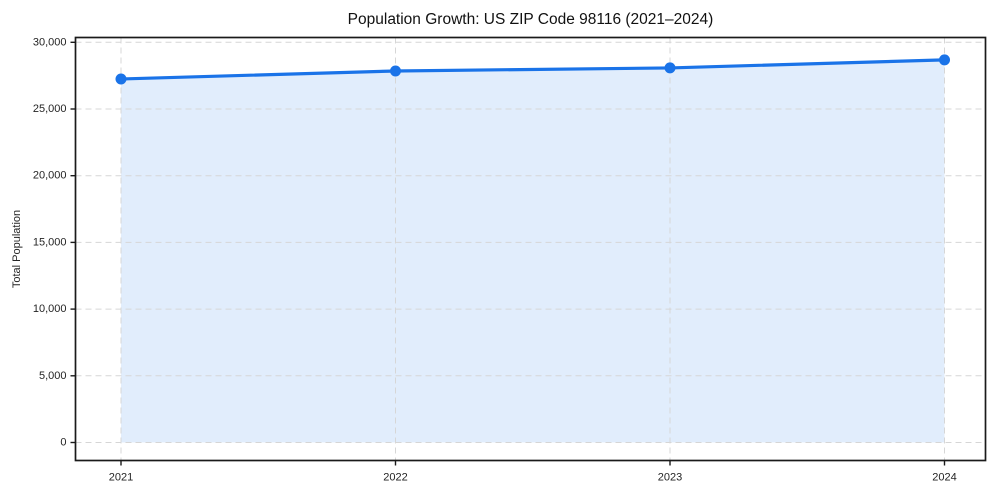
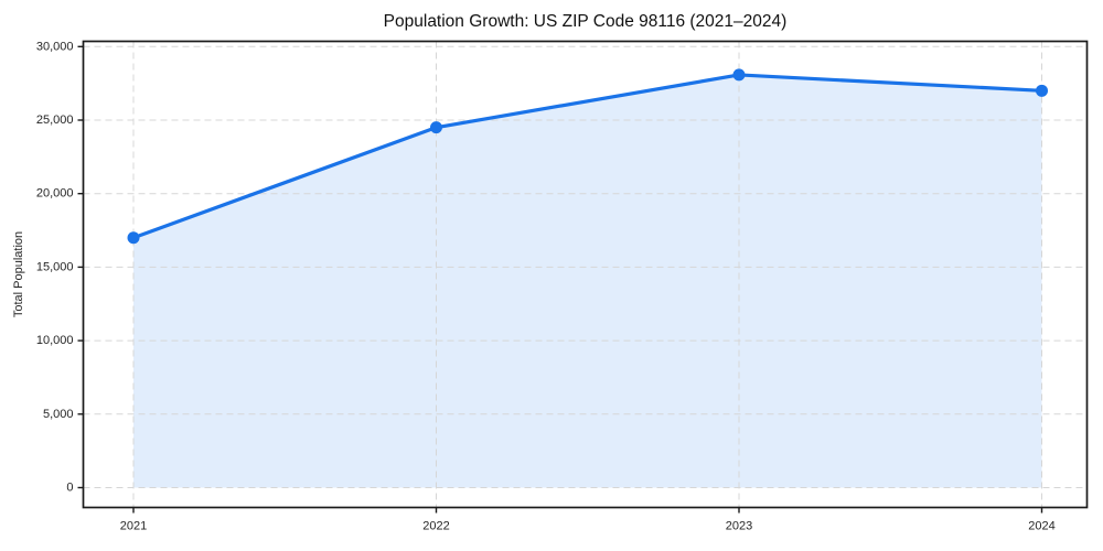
2021: 27200 -> 17000
2022: 27800 -> 24500
2024: 28700 -> 27000
